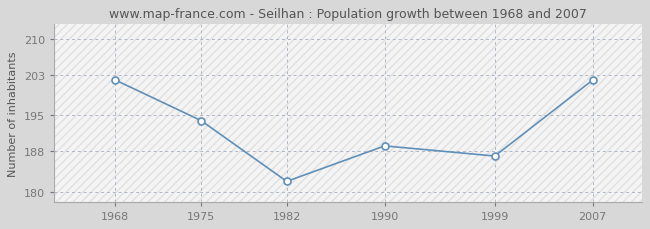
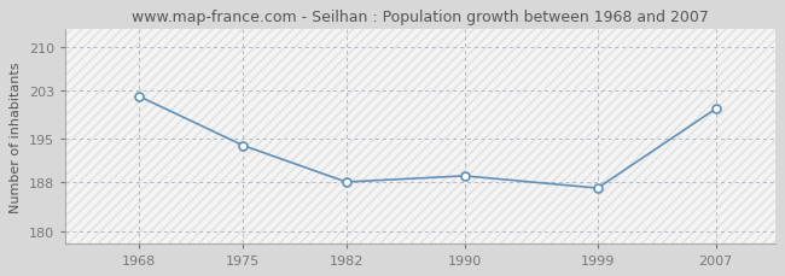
1982: 182 -> 188
2007: 202 -> 200
